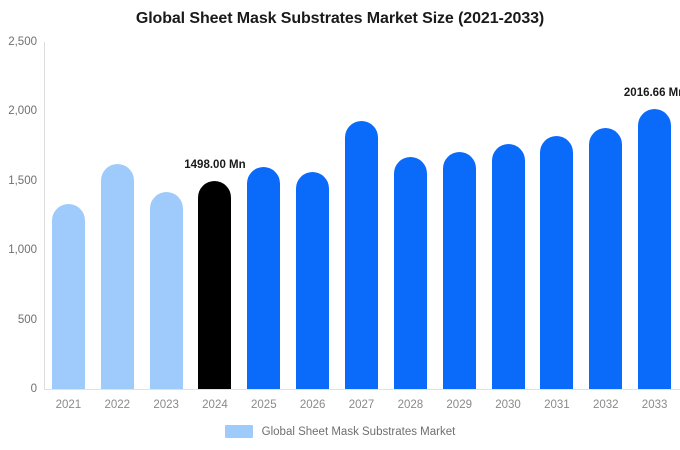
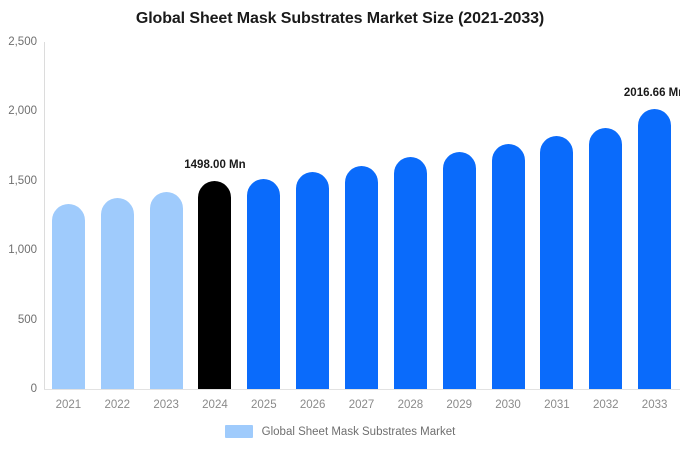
2022: 1620 -> 1380
2025: 1600 -> 1510
2027: 1930 -> 1610
